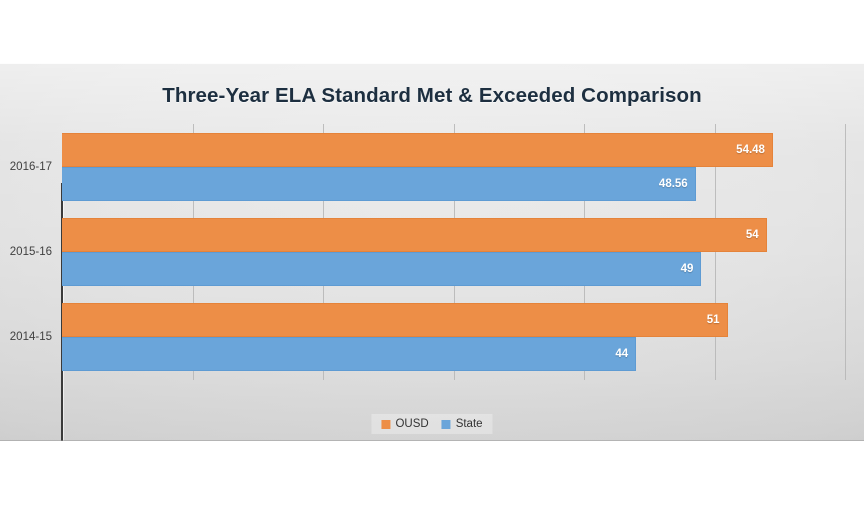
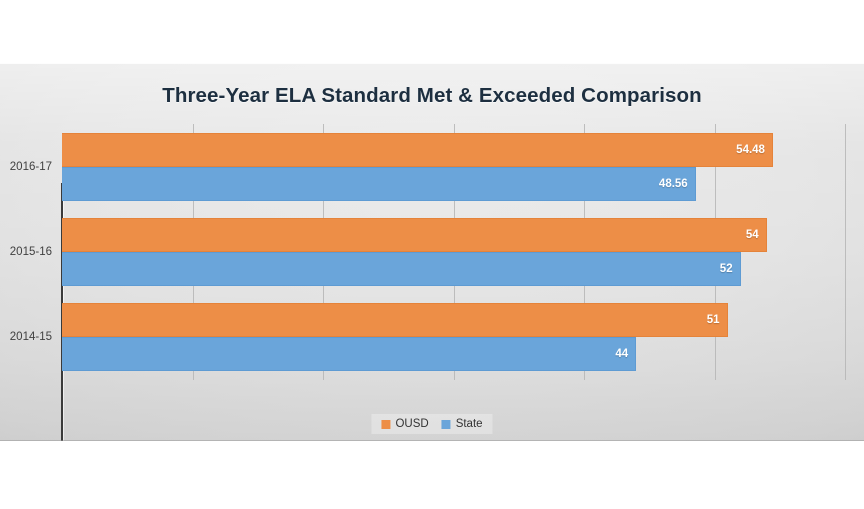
State/2015-16: 49 -> 52
